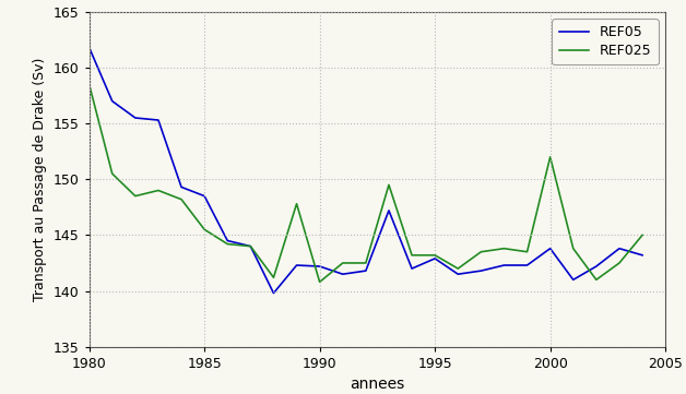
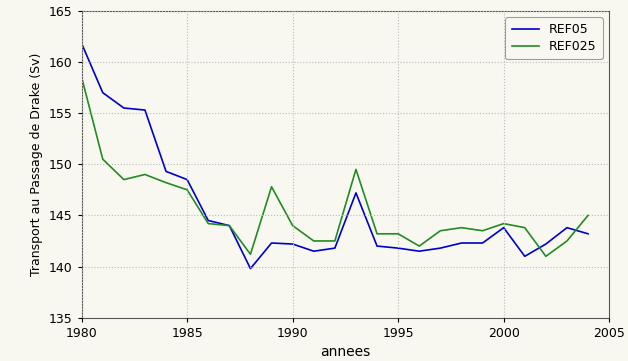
REF025/1985: 145.5 -> 147.5
REF025/1990: 140.8 -> 144.0
REF05/1995: 142.9 -> 141.8
REF025/2000: 152.0 -> 144.2
